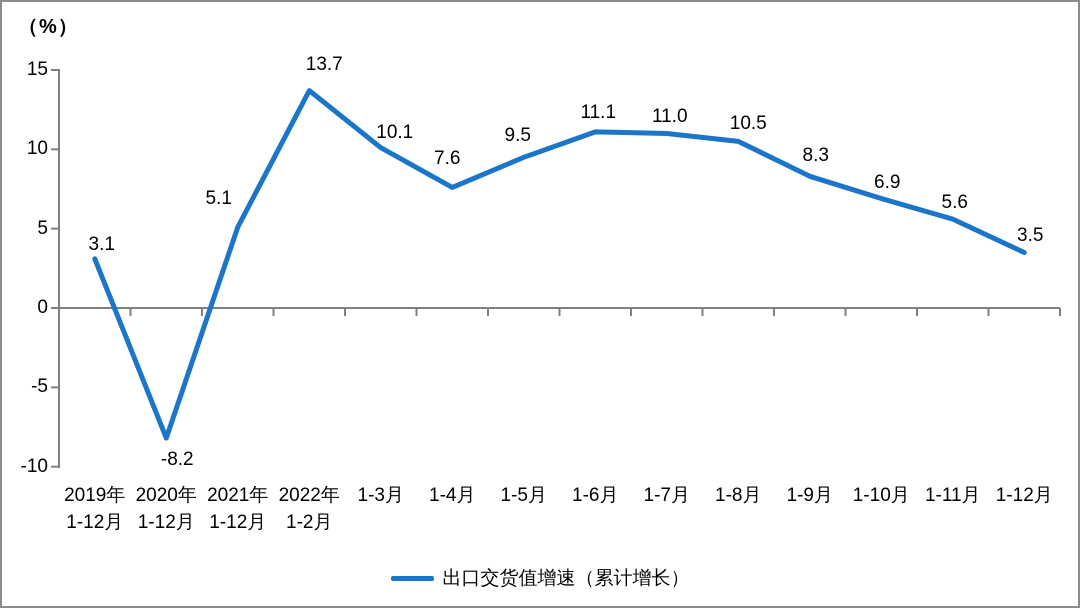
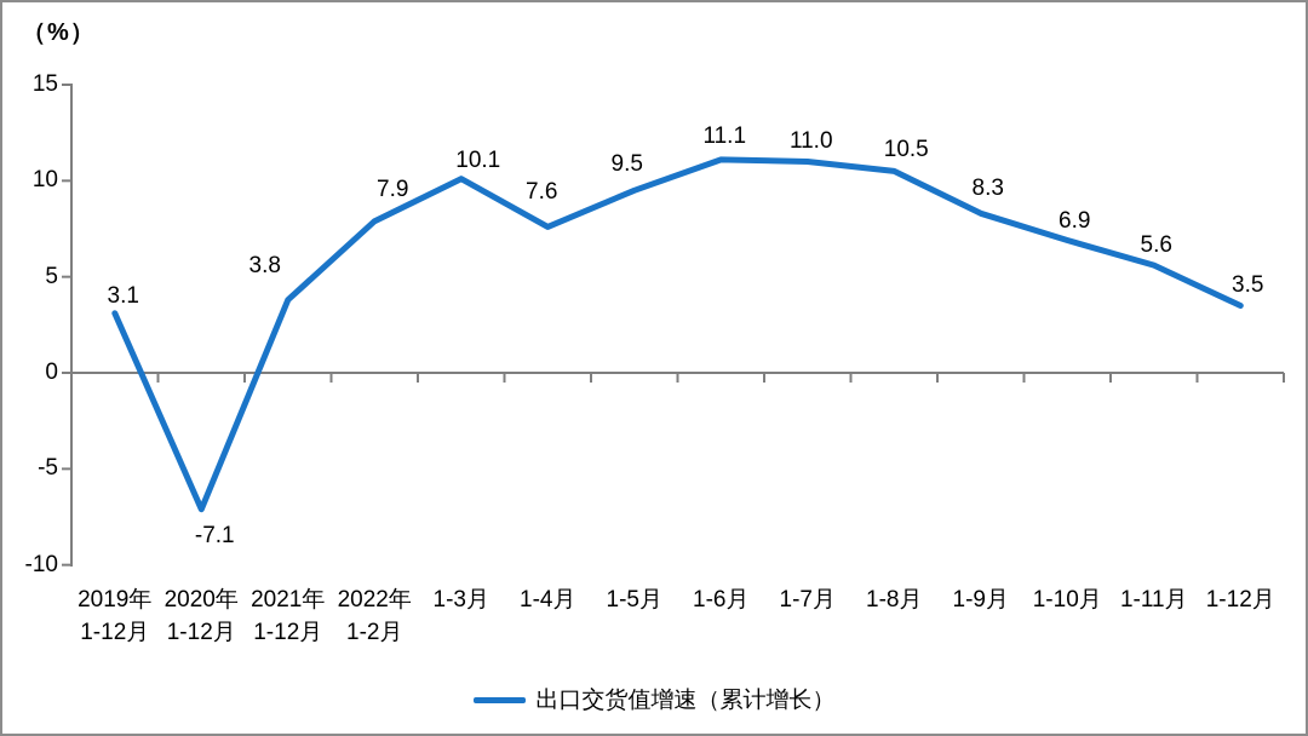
2020年 1-12月: -8.2 -> -7.1
2021年 1-12月: 5.1 -> 3.8
2022年 1-2月: 13.7 -> 7.9
